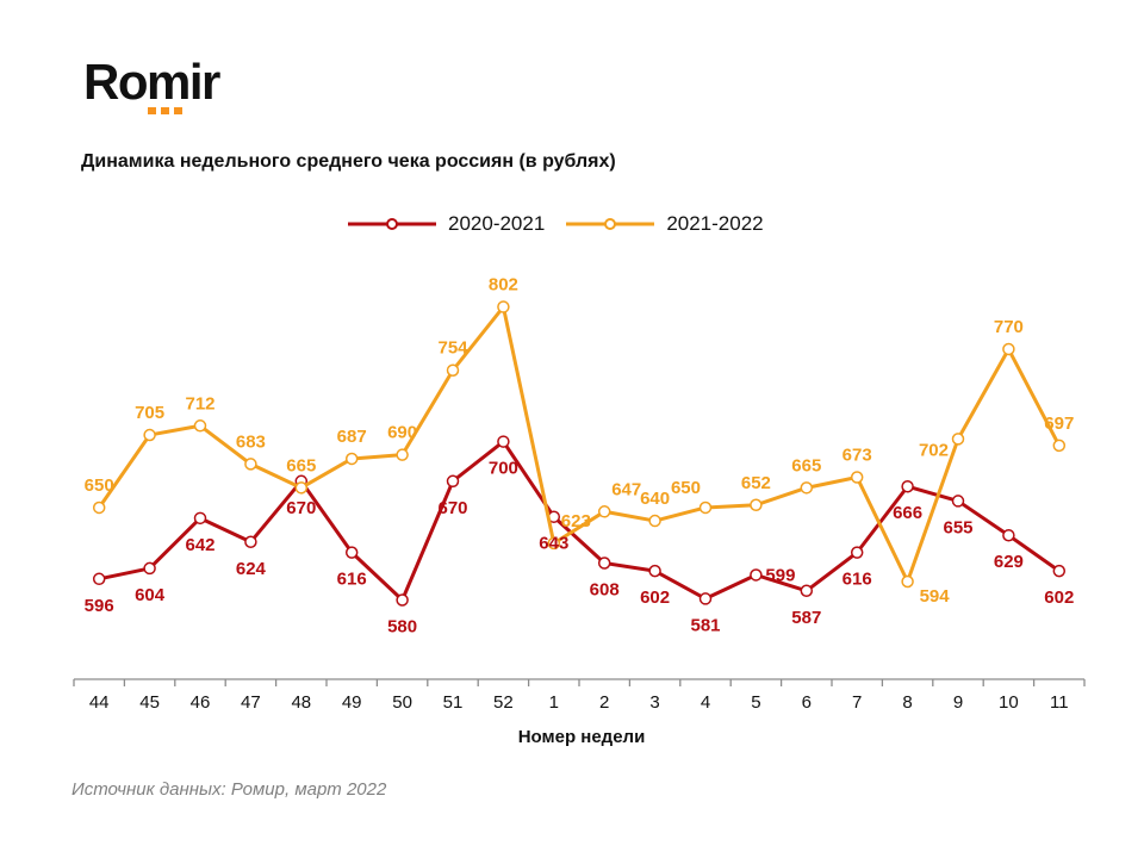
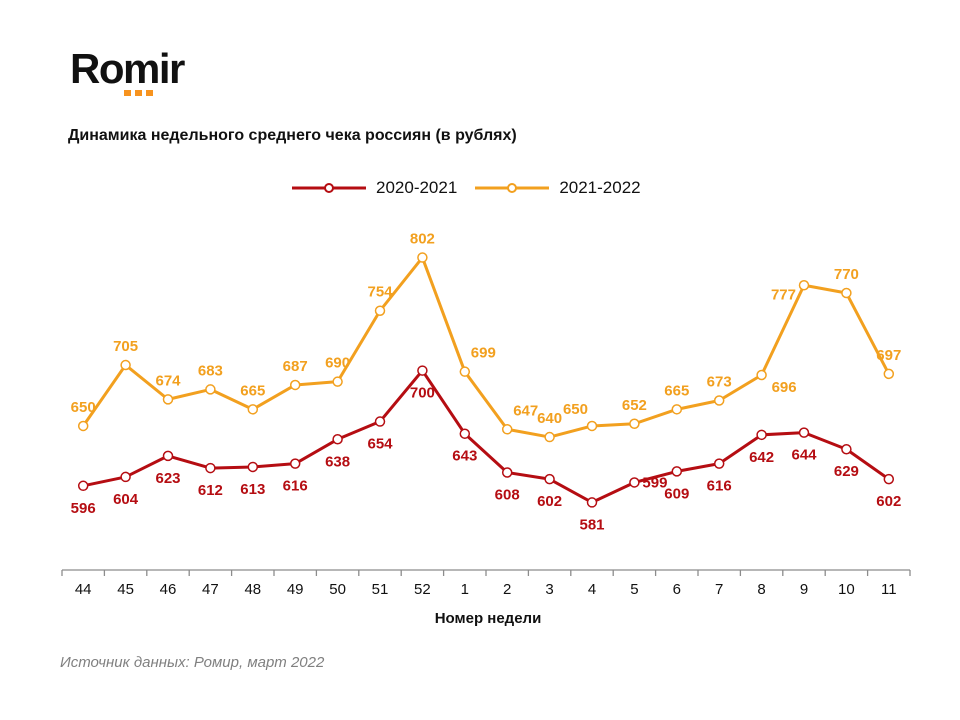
2020-2021/46: 642 -> 623
2021-2022/46: 712 -> 674
2020-2021/47: 624 -> 612
2020-2021/48: 670 -> 613
2020-2021/50: 580 -> 638
2020-2021/51: 670 -> 654
2021-2022/1: 623 -> 699
2020-2021/6: 587 -> 609
2020-2021/8: 666 -> 642
2021-2022/8: 594 -> 696
2020-2021/9: 655 -> 644
2021-2022/9: 702 -> 777
